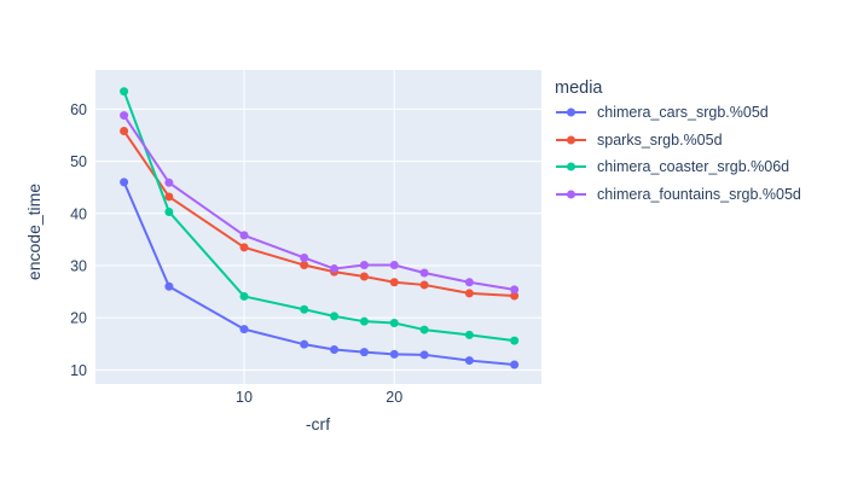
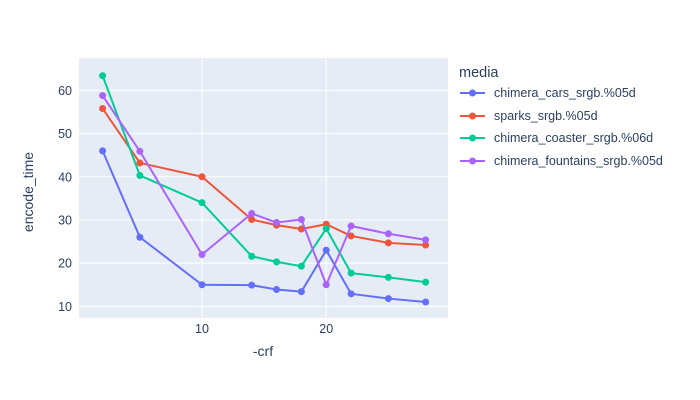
chimera_cars_srgb.%05d/10: 18 -> 15
sparks_srgb.%05d/10: 34 -> 40
chimera_coaster_srgb.%06d/10: 24 -> 34
chimera_fountains_srgb.%05d/10: 36 -> 22
chimera_cars_srgb.%05d/20: 13 -> 23
sparks_srgb.%05d/20: 27 -> 29
chimera_coaster_srgb.%06d/20: 19 -> 28
chimera_fountains_srgb.%05d/20: 30 -> 15
